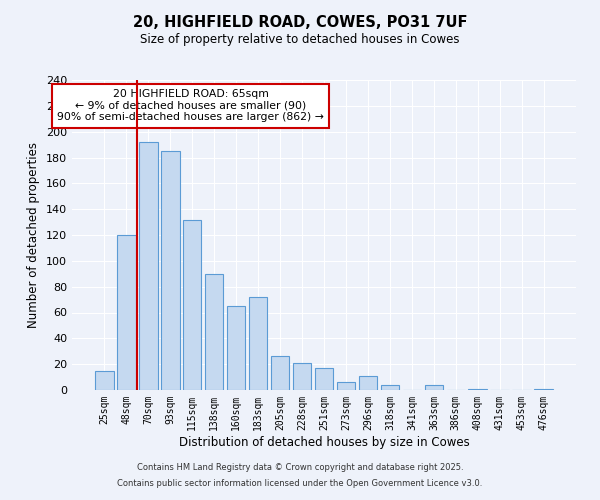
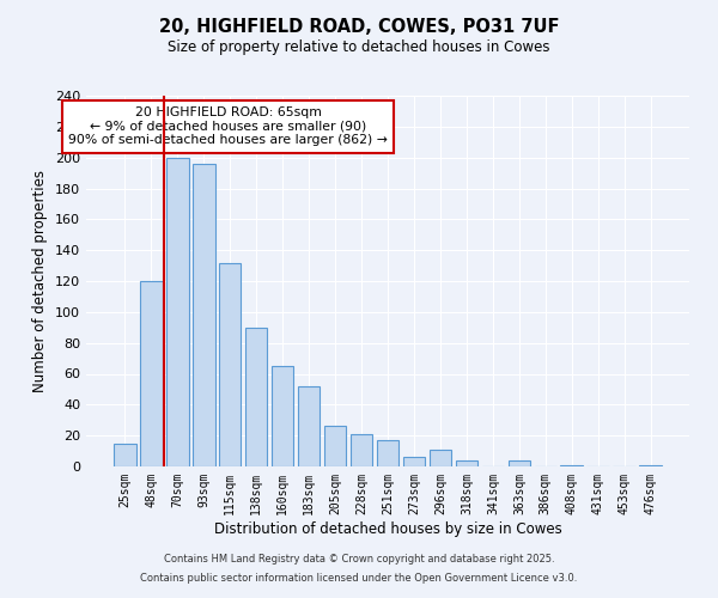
70sqm: 192 -> 200
93sqm: 185 -> 196
183sqm: 72 -> 52
